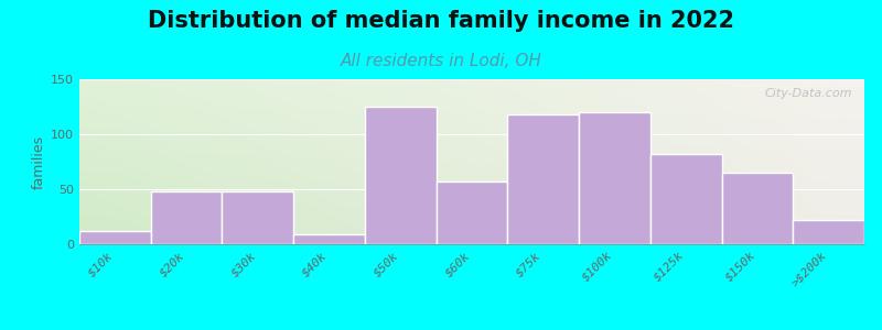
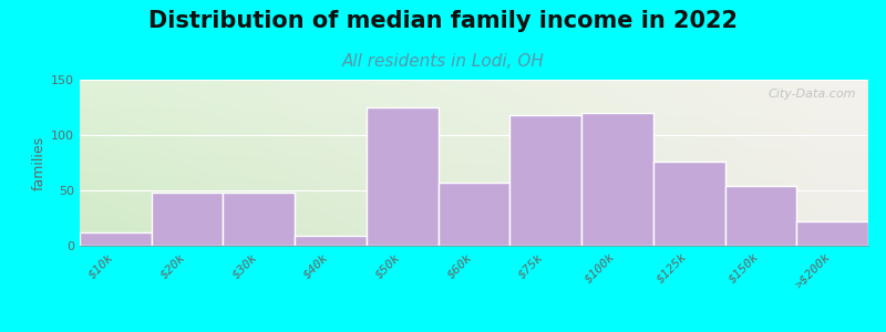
$125k: 82 -> 76
$150k: 65 -> 54
